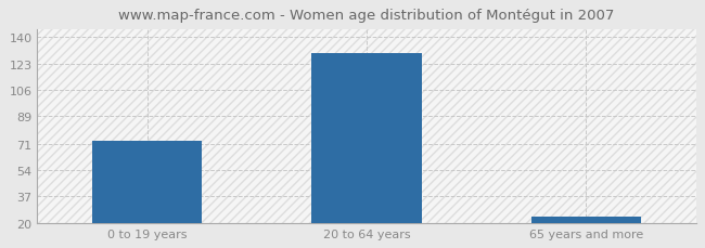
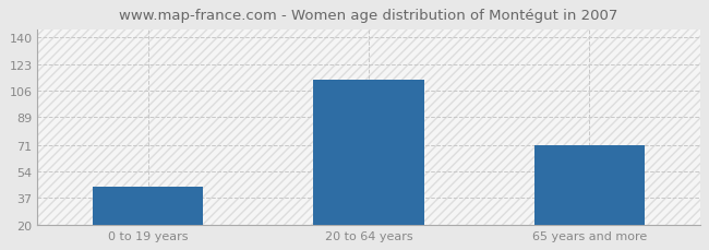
0 to 19 years: 73 -> 44
20 to 64 years: 130 -> 113
65 years and more: 24 -> 71
